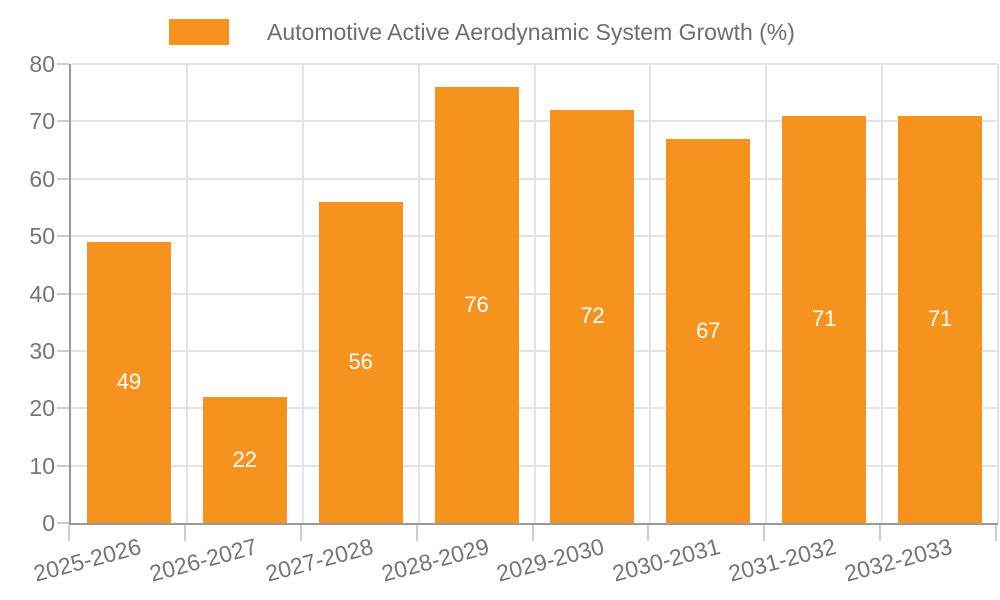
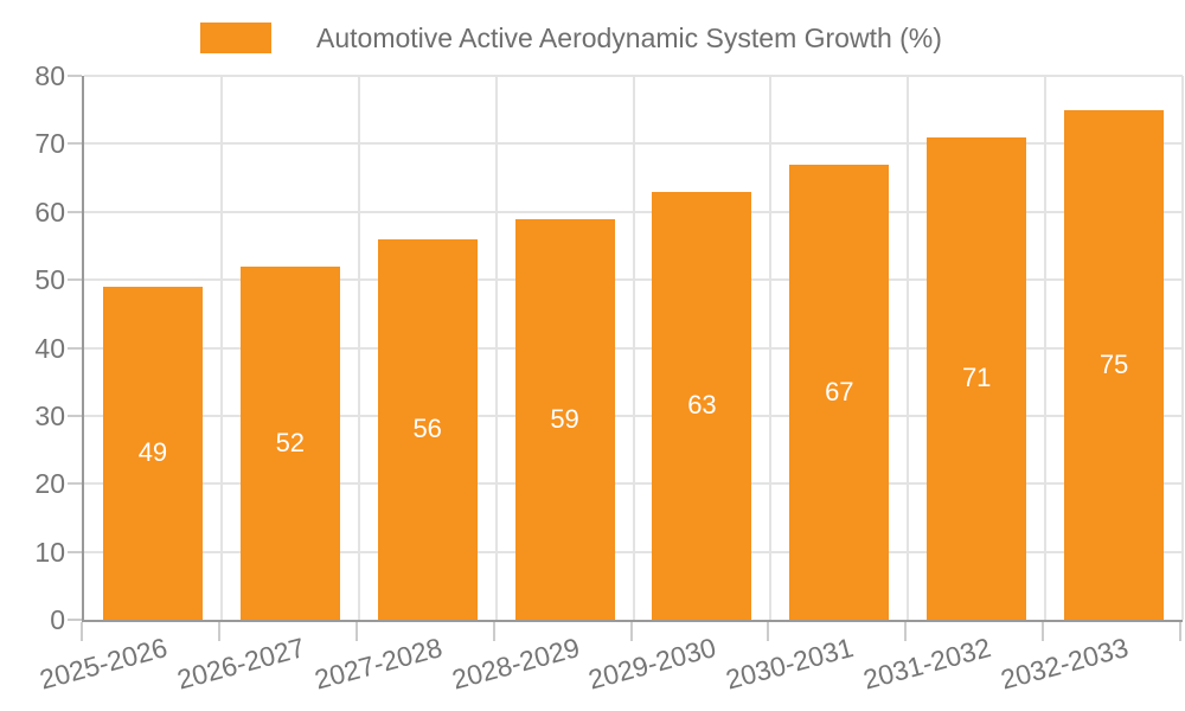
2026-2027: 22 -> 52
2028-2029: 76 -> 59
2029-2030: 72 -> 63
2032-2033: 71 -> 75
